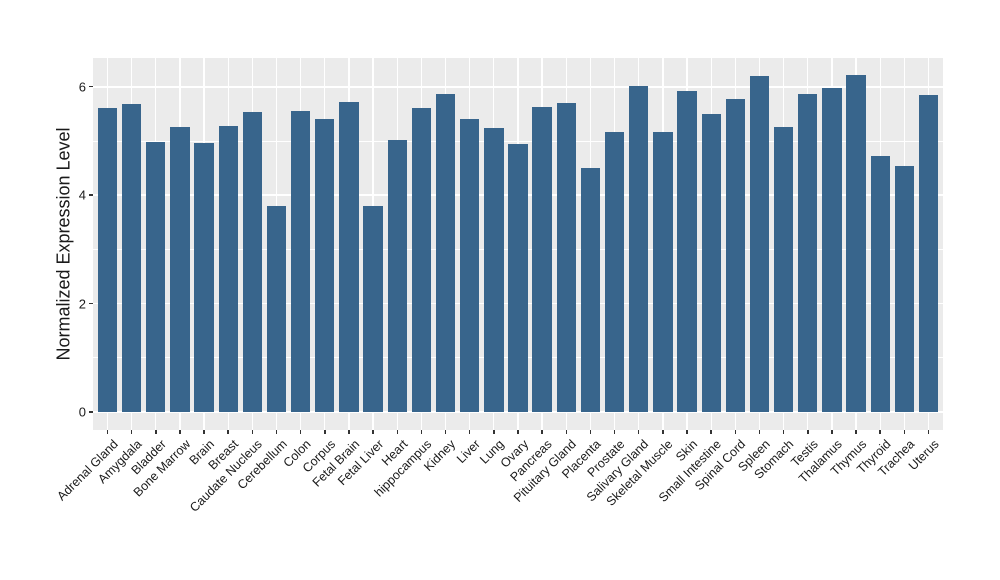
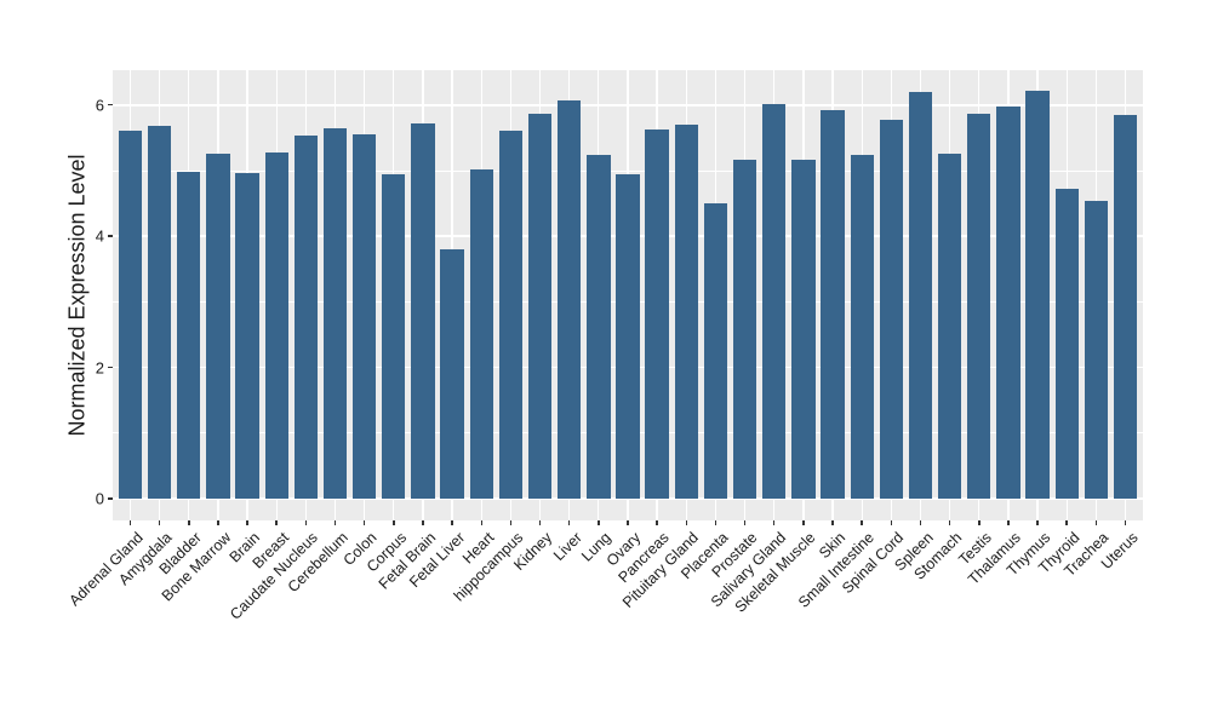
Cerebellum: 3.8 -> 5.7
Corpus: 5.4 -> 5.0
Liver: 5.4 -> 6.1
Small Intestine: 5.5 -> 5.2
